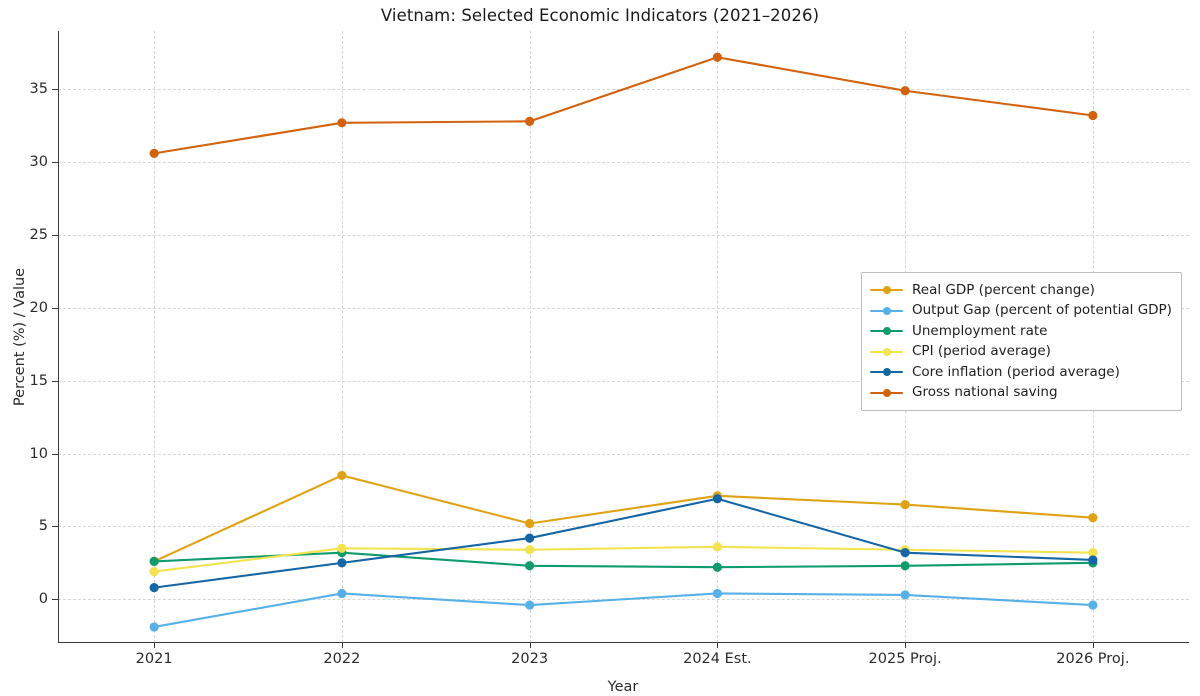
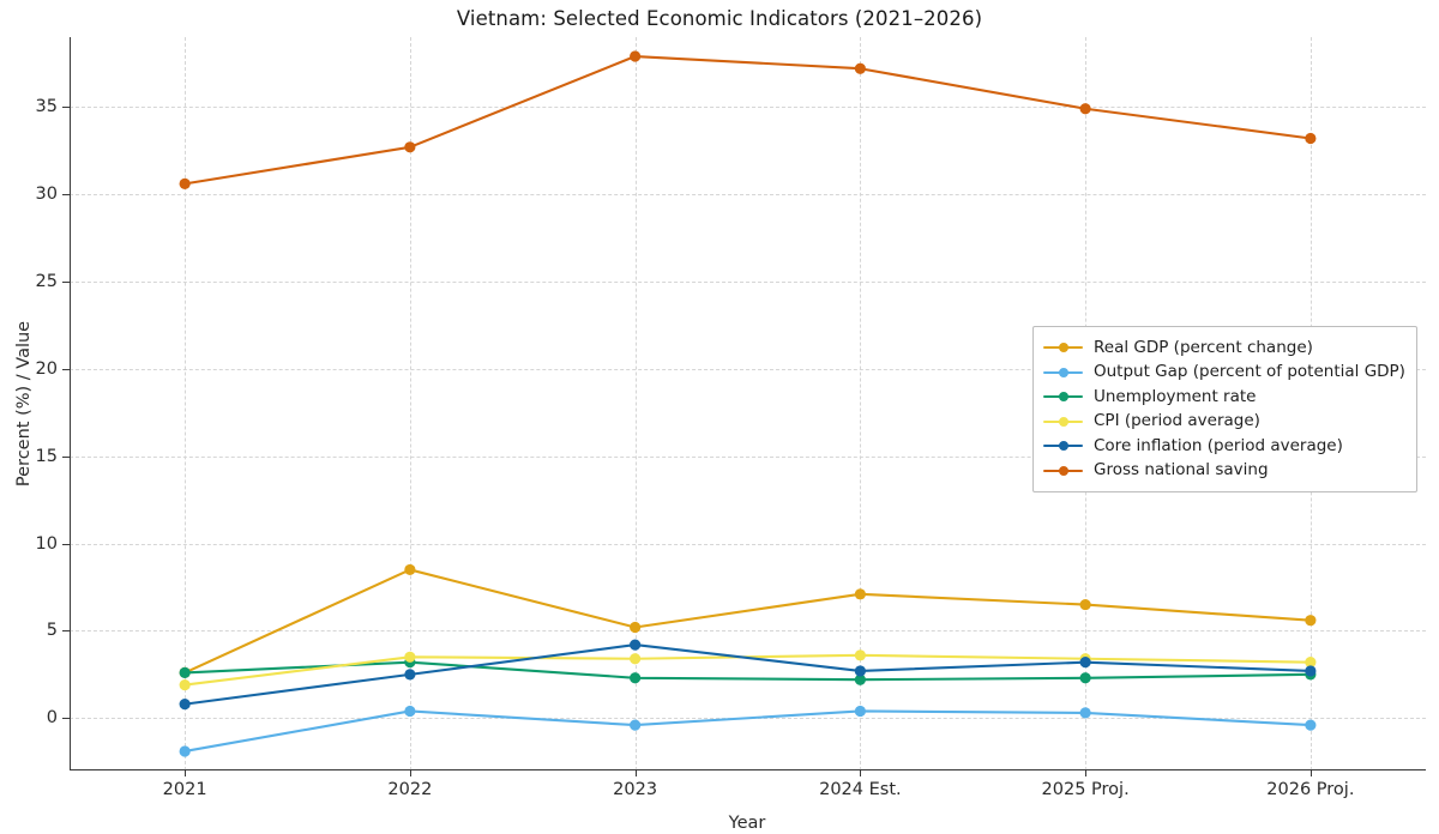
Gross national saving/2023: 32.8 -> 37.9
Core inflation (period average)/2024 Est.: 6.9 -> 2.7
